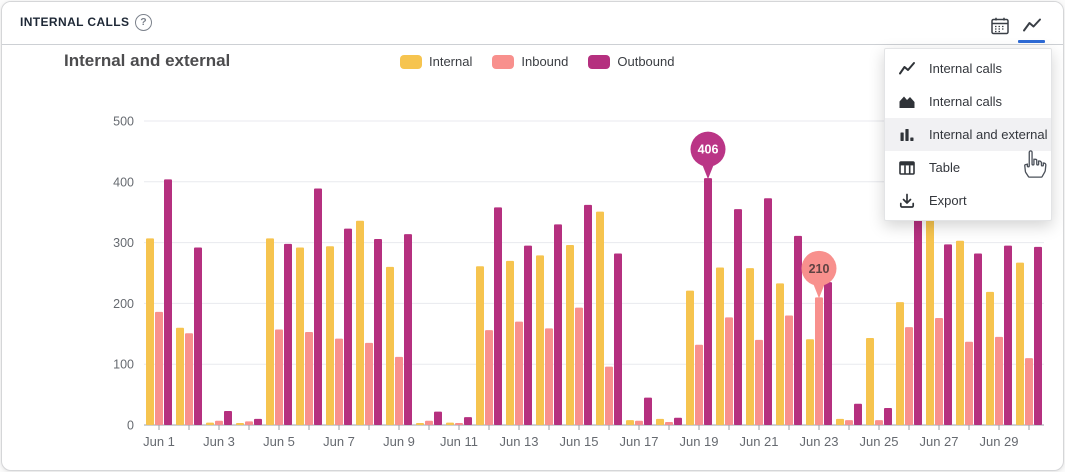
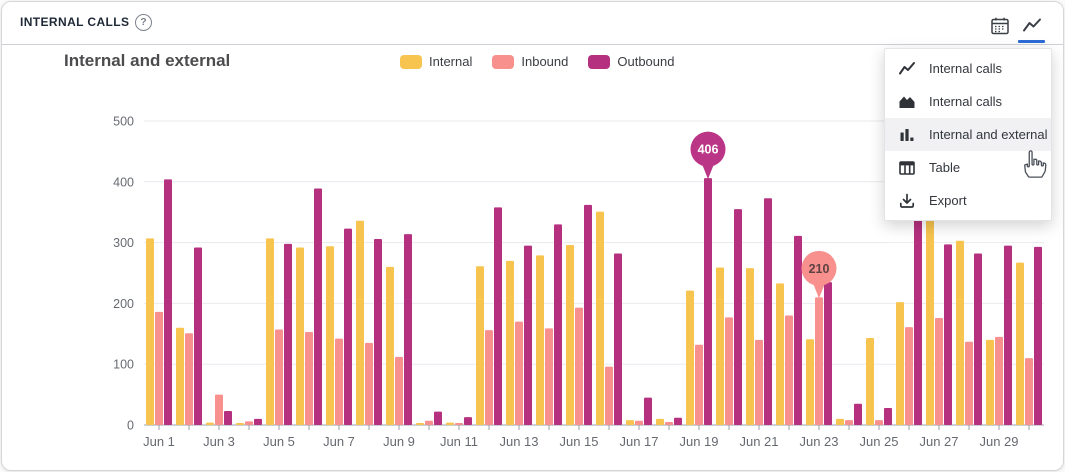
Inbound/Jun 3: 10 -> 50
Internal/Jun 29: 220 -> 140
